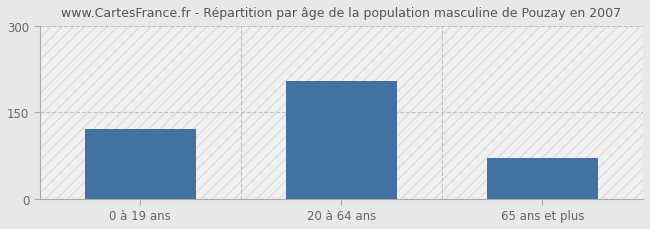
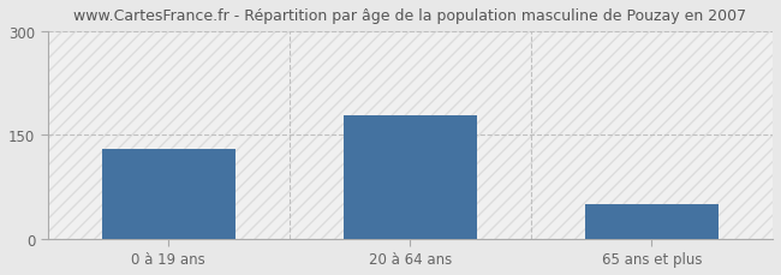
0 à 19 ans: 120 -> 130
20 à 64 ans: 204 -> 178
65 ans et plus: 70 -> 50
